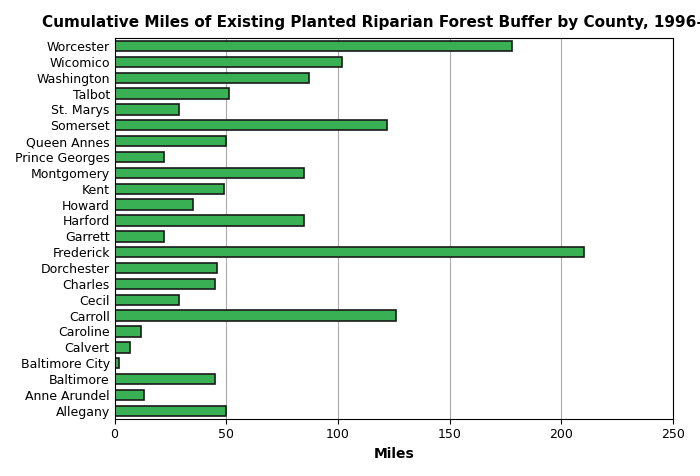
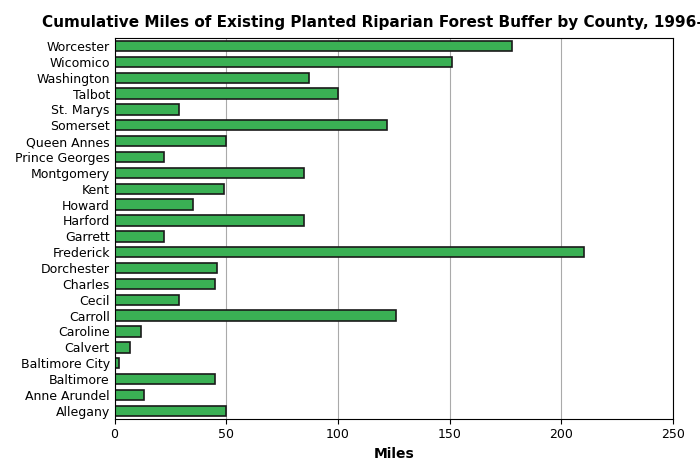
Wicomico: 102 -> 151
Talbot: 51 -> 100
